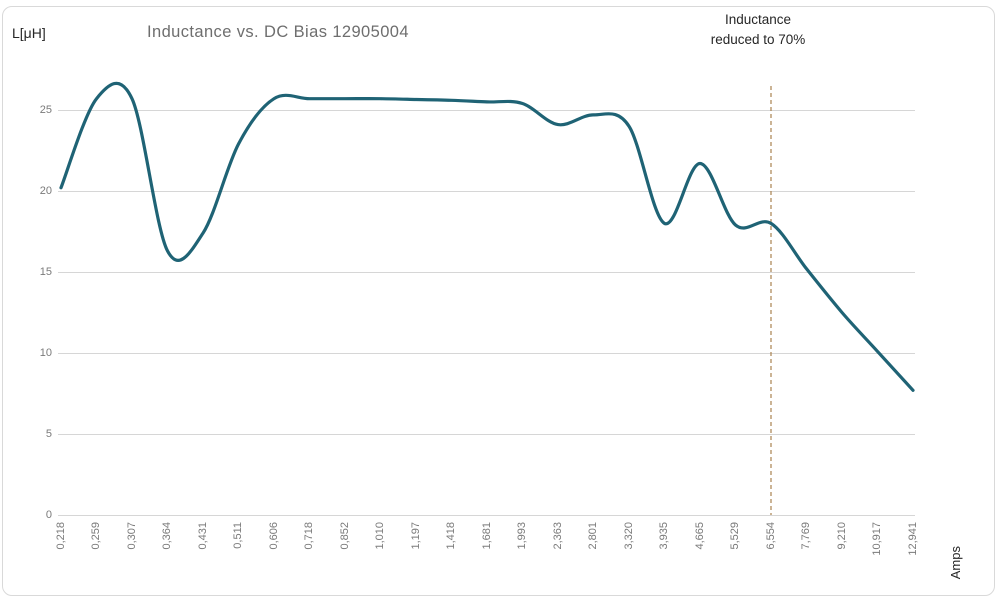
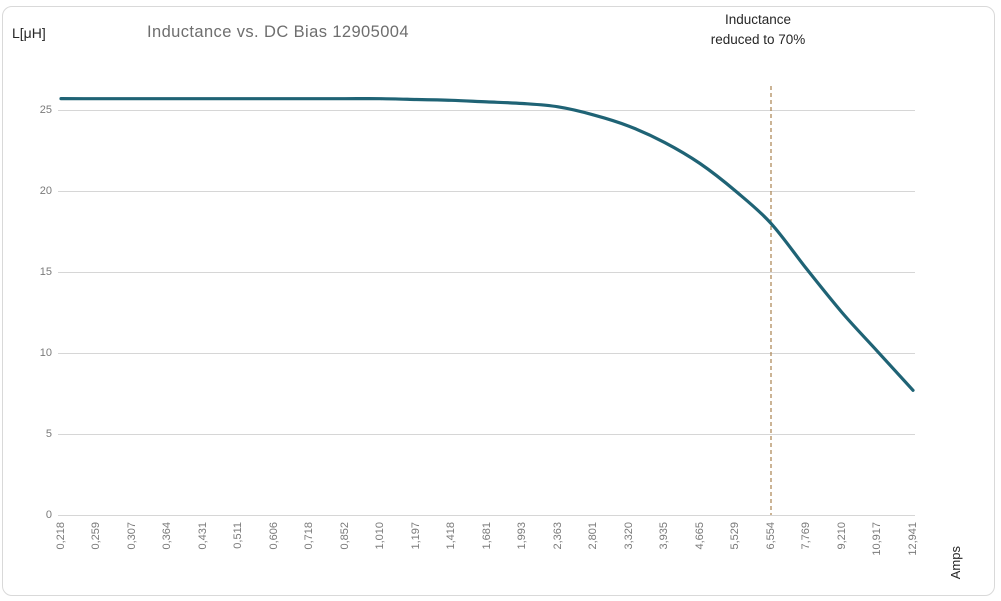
0,218: 20.2 -> 25.7
0,364: 16.3 -> 25.7
0,431: 17.4 -> 25.7
0,511: 22.9 -> 25.7
2,363: 24.1 -> 25.2
3,935: 18.0 -> 23.0
5,529: 17.9 -> 20.0
